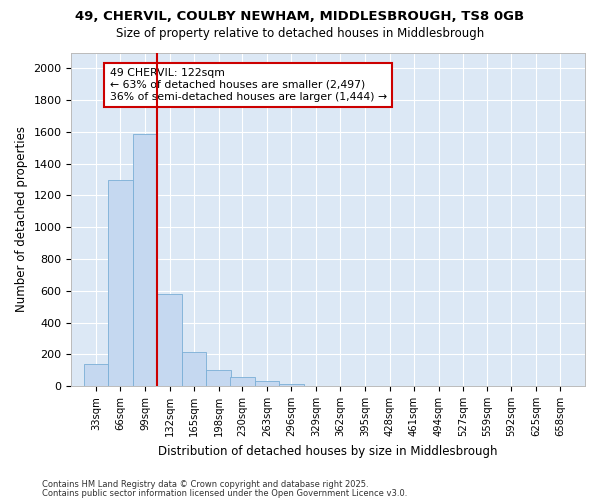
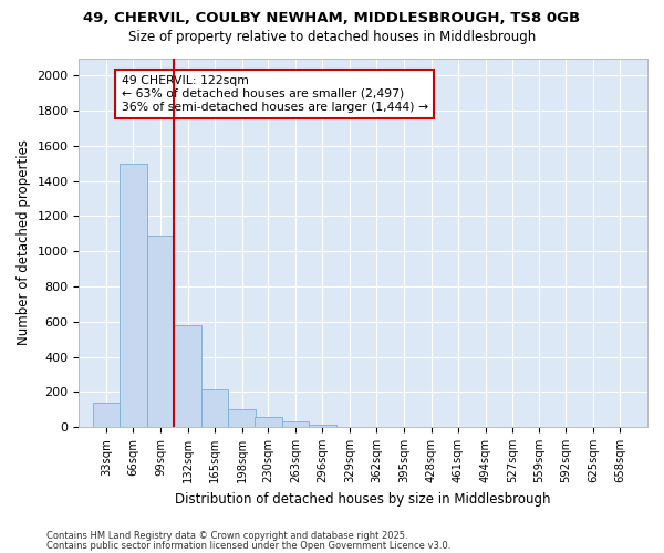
66sqm: 1300 -> 1500
99sqm: 1590 -> 1090
